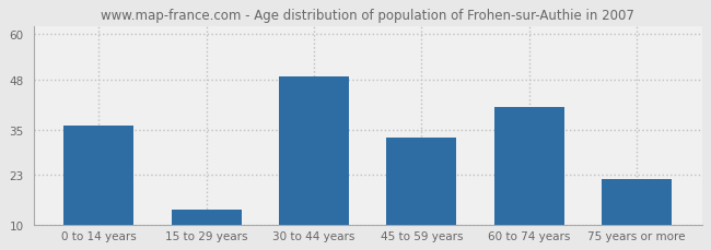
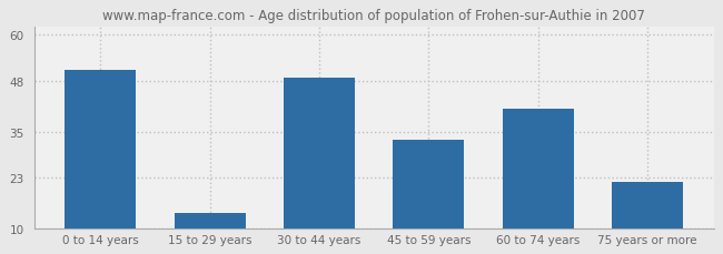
0 to 14 years: 36 -> 51
